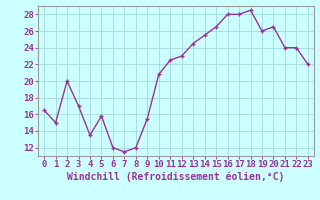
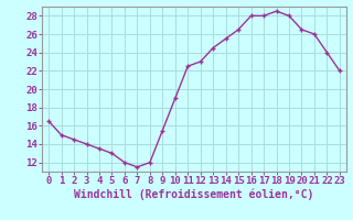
2: 20.0 -> 14.5
3: 17.0 -> 14.0
5: 15.8 -> 13.0
10: 20.8 -> 19.0
19: 26.0 -> 28.0
21: 24.0 -> 26.0
